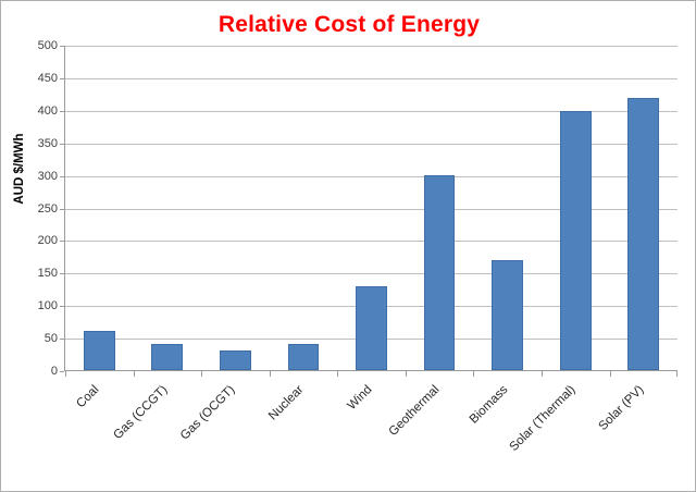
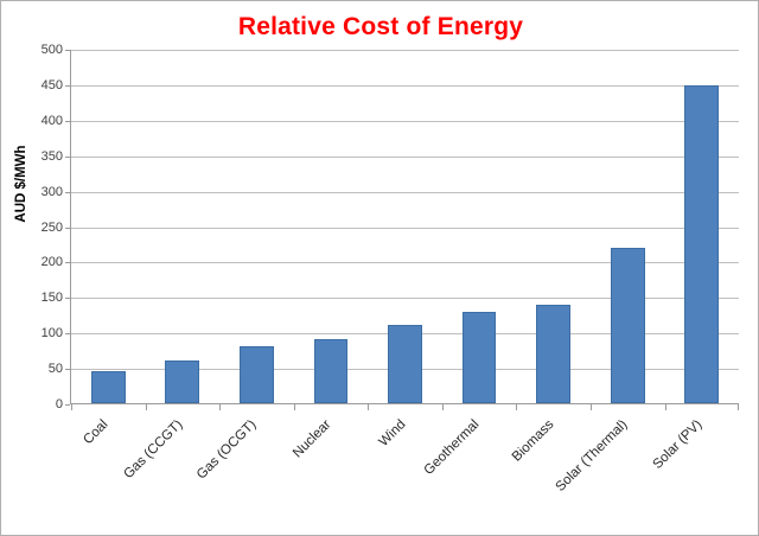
Coal: 60 -> 40
Gas (CCGT): 40 -> 60
Gas (OCGT): 30 -> 80
Nuclear: 40 -> 90
Wind: 130 -> 110
Geothermal: 300 -> 130
Biomass: 170 -> 140
Solar (Thermal): 400 -> 220
Solar (PV): 420 -> 450
